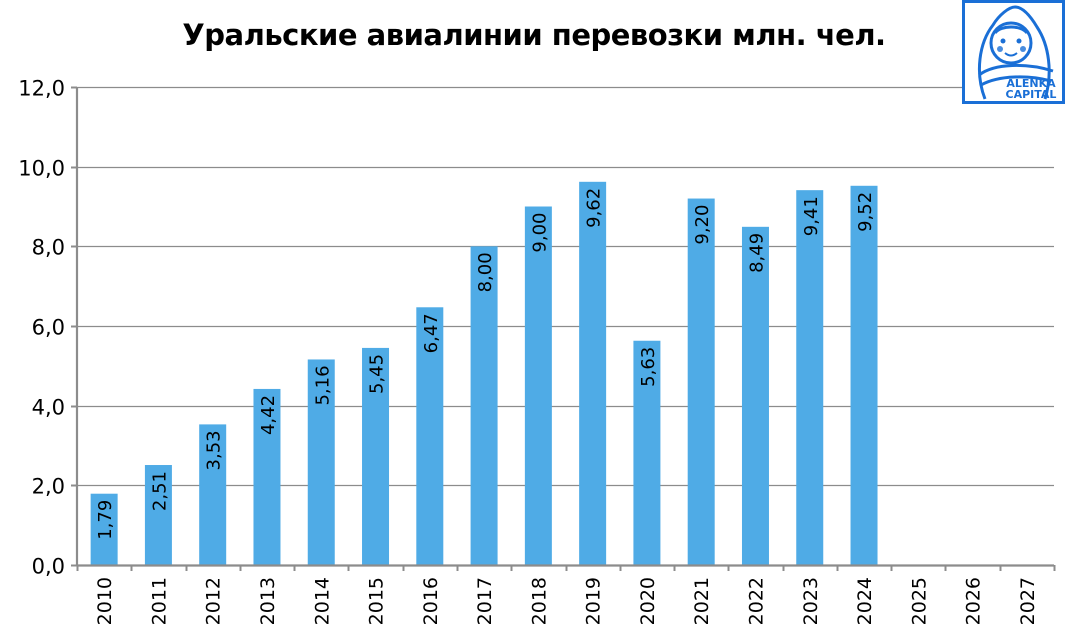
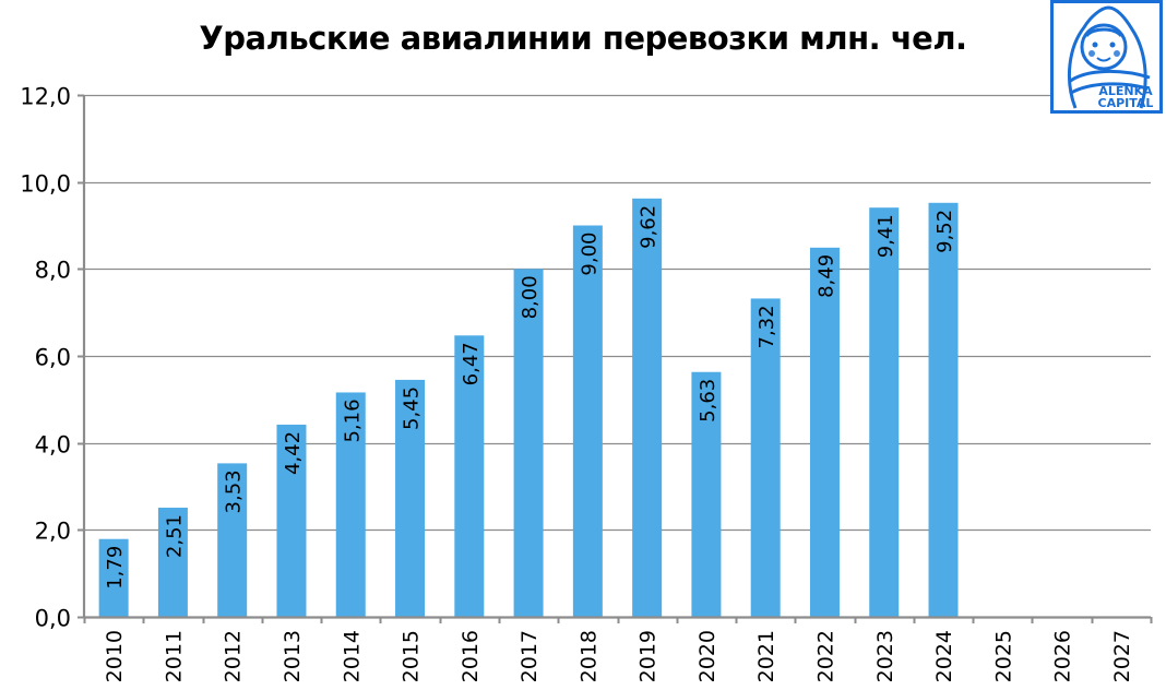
2021: 9,20 -> 7,32
